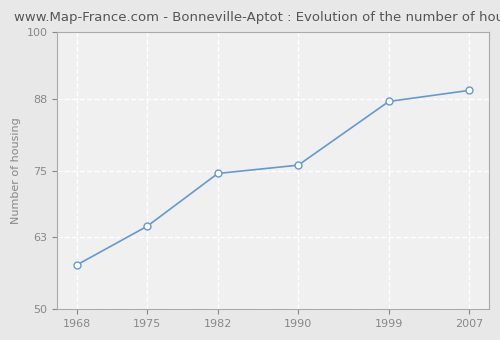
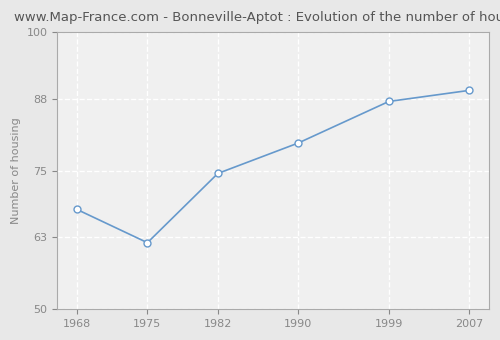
1968: 58.0 -> 68.0
1975: 65.0 -> 62.0
1990: 76.0 -> 80.0
